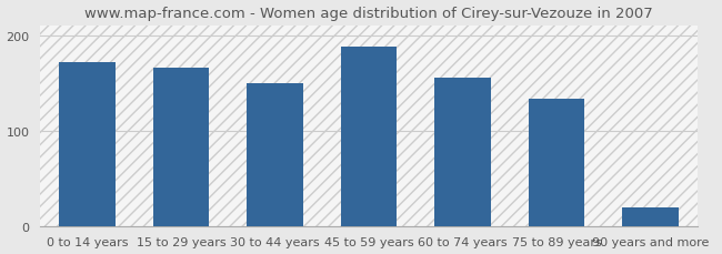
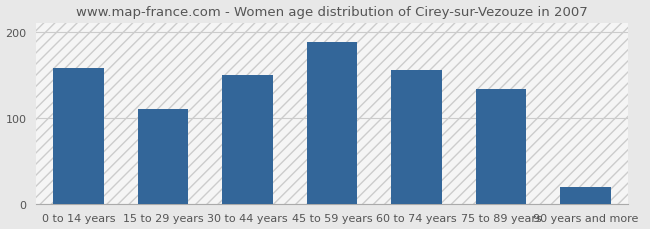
0 to 14 years: 172 -> 158
15 to 29 years: 166 -> 110
